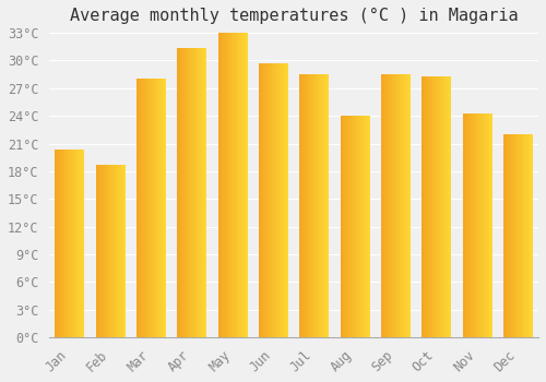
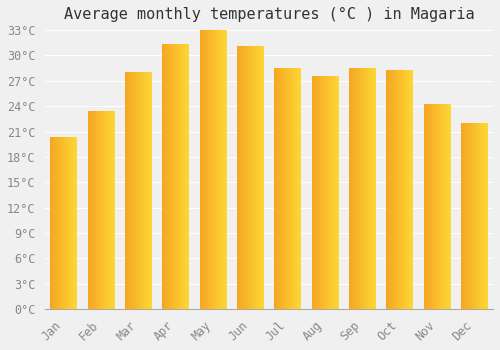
Feb: 18.6°C -> 23.4°C
Jun: 29.6°C -> 31.0°C
Aug: 24.0°C -> 27.5°C
